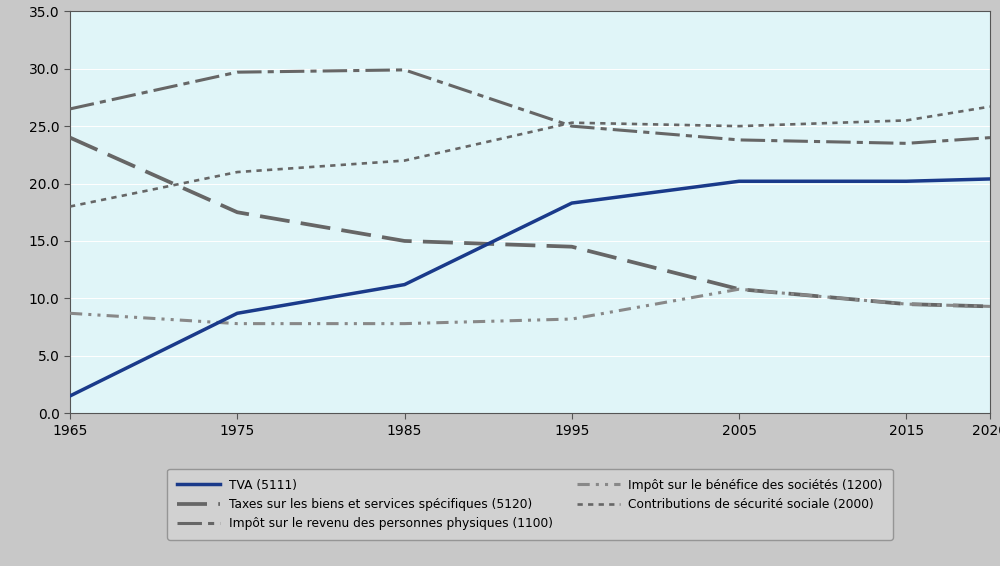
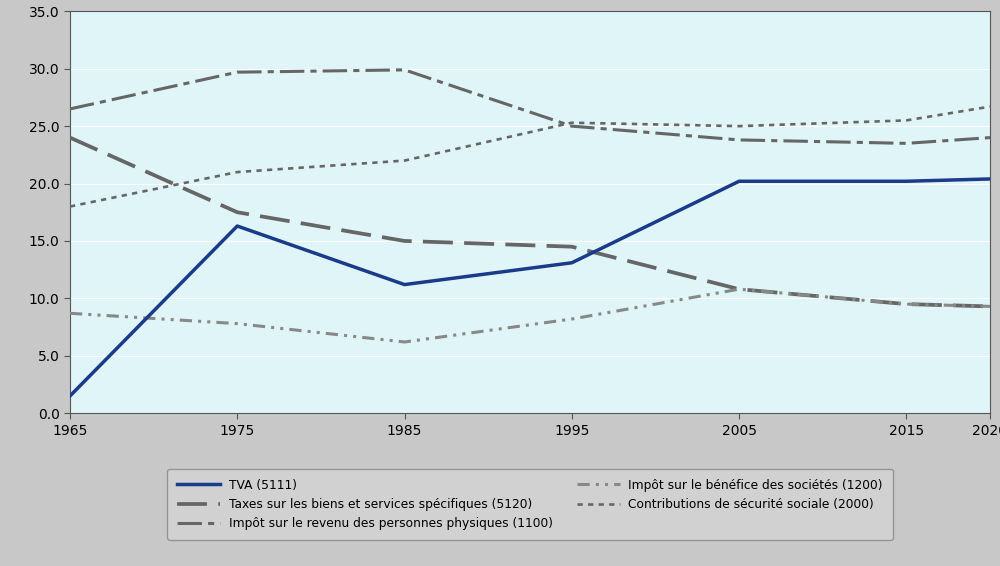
TVA (5111)/1975: 8.7 -> 16.3
Impôt sur le bénéfice des sociétés (1200)/1985: 7.8 -> 6.2
TVA (5111)/1995: 18.3 -> 13.1
